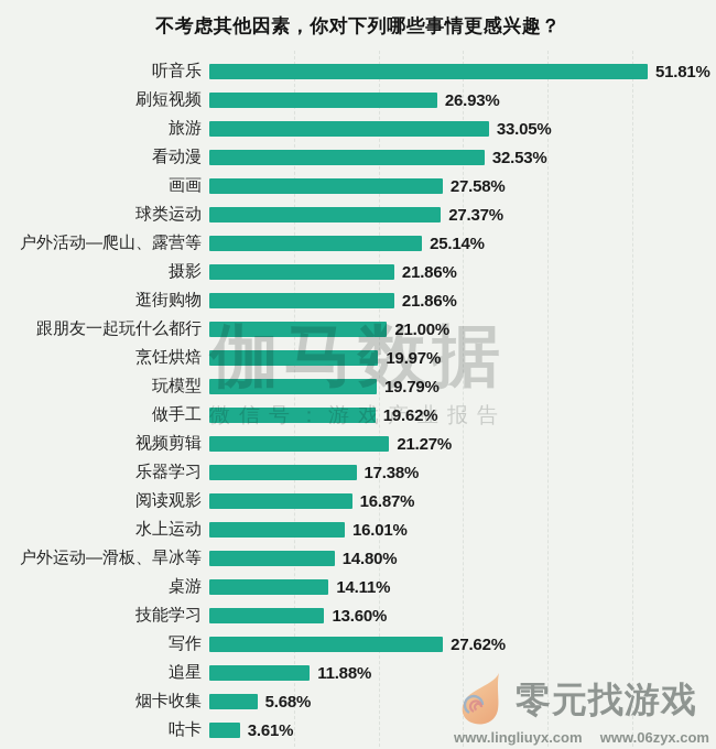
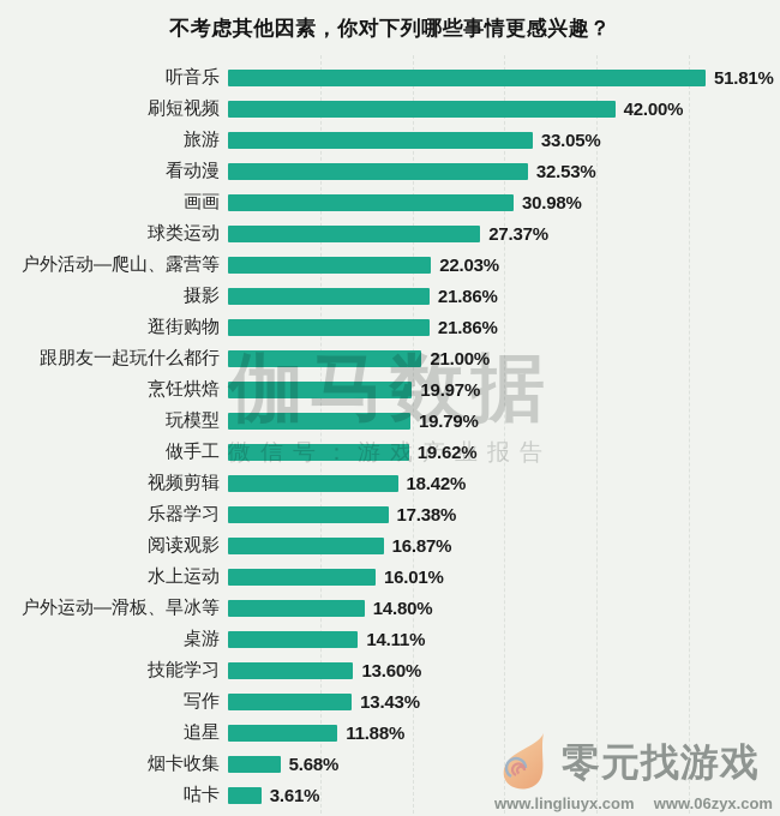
刷短视频: 26.93% -> 42.00%
画画: 27.58% -> 30.98%
户外活动—爬山、露营等: 25.14% -> 22.03%
视频剪辑: 21.27% -> 18.42%
写作: 27.62% -> 13.43%
